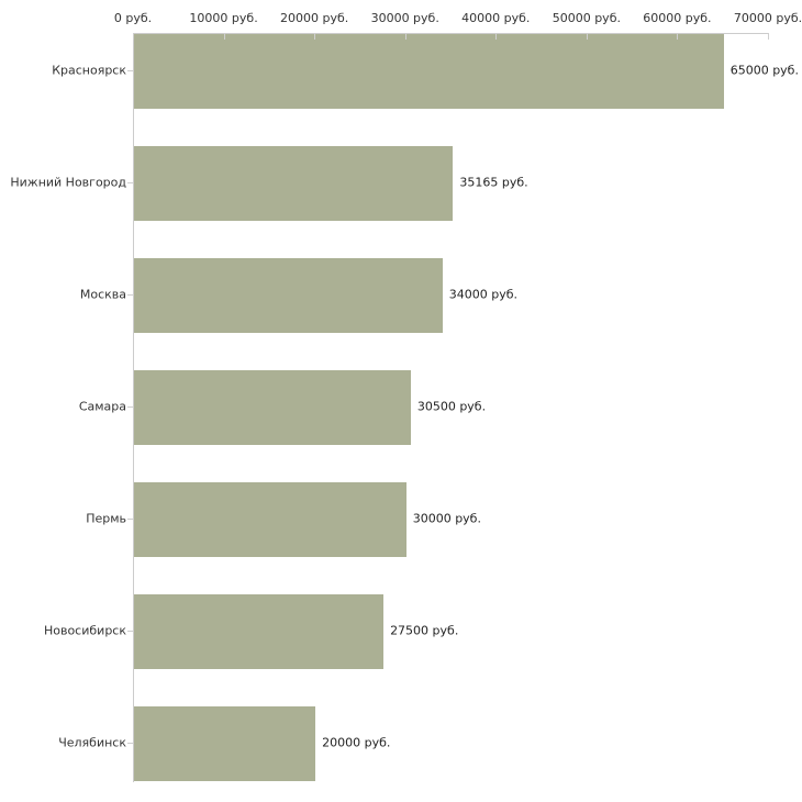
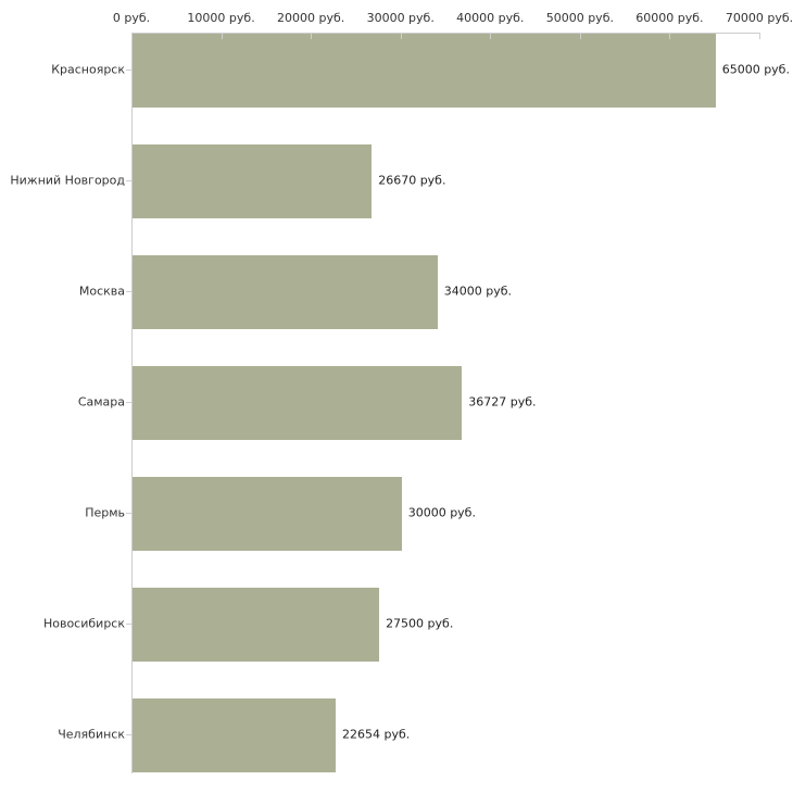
Нижний Новгород: 35165 -> 26670
Самара: 30500 -> 36727
Челябинск: 20000 -> 22654
